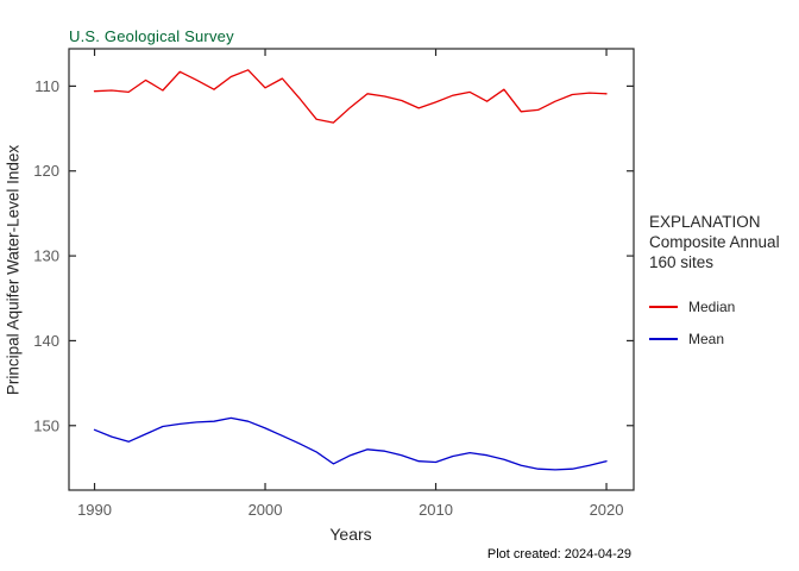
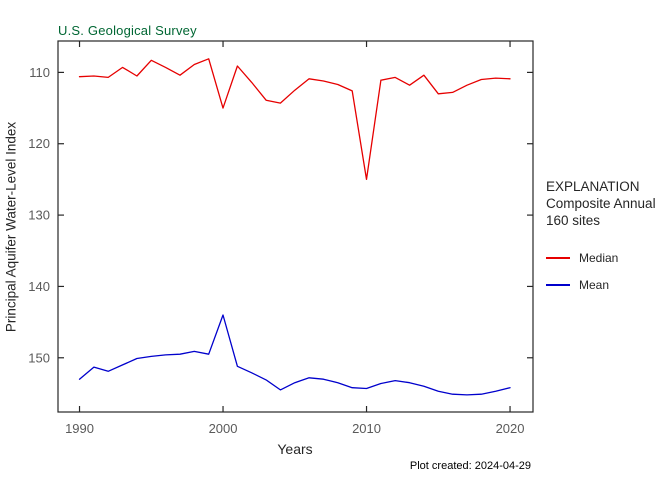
Mean/1990: 150 -> 153
Median/2000: 110 -> 115
Mean/2000: 150 -> 144
Median/2010: 112 -> 125
